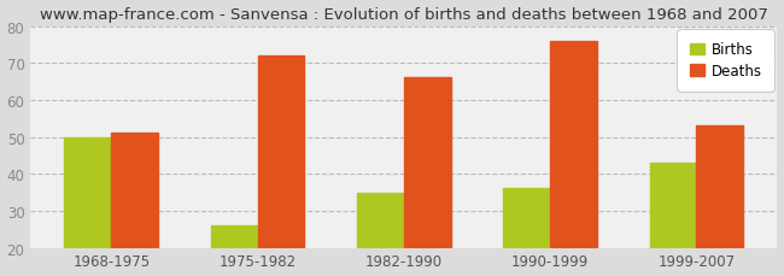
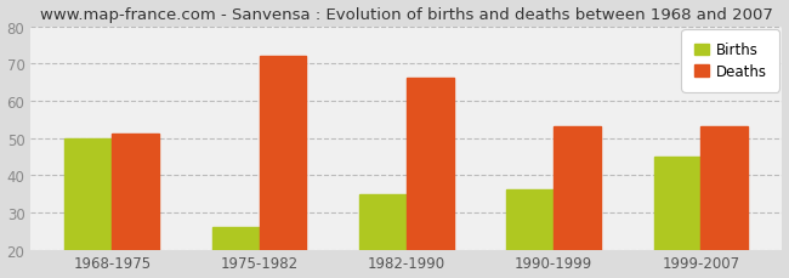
Deaths/1990-1999: 76 -> 53
Births/1999-2007: 43 -> 45
